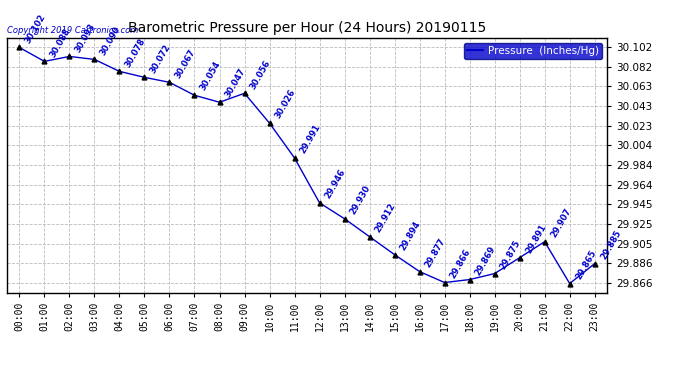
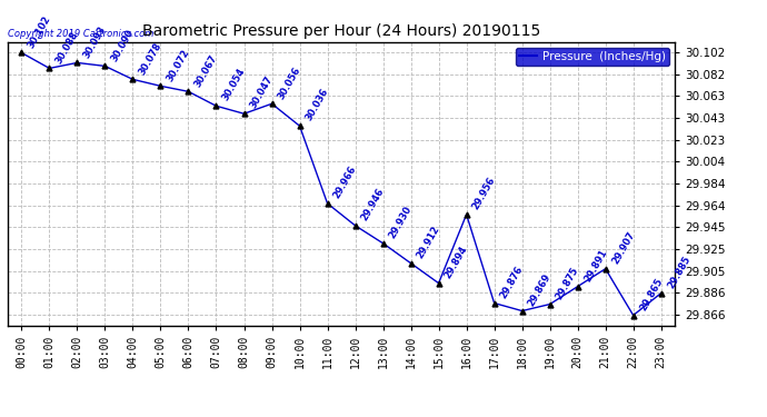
10:00: 30.026 -> 30.036
11:00: 29.991 -> 29.966
16:00: 29.877 -> 29.956
17:00: 29.866 -> 29.876
